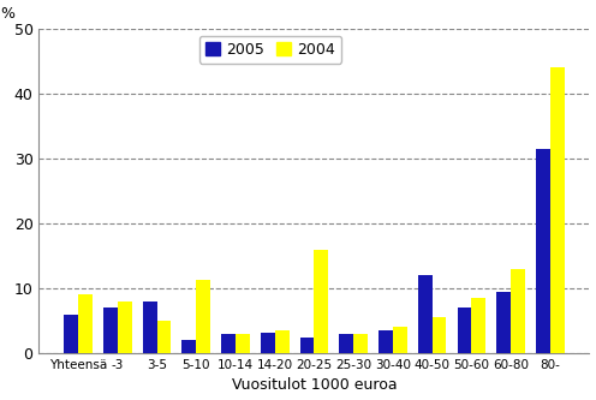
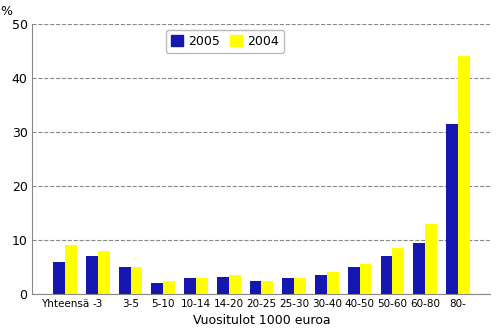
2005/3-5: 8.0 -> 5.0
2004/5-10: 11.2 -> 2.5
2004/20-25: 16.0 -> 2.5
2005/40-50: 12.0 -> 5.0
